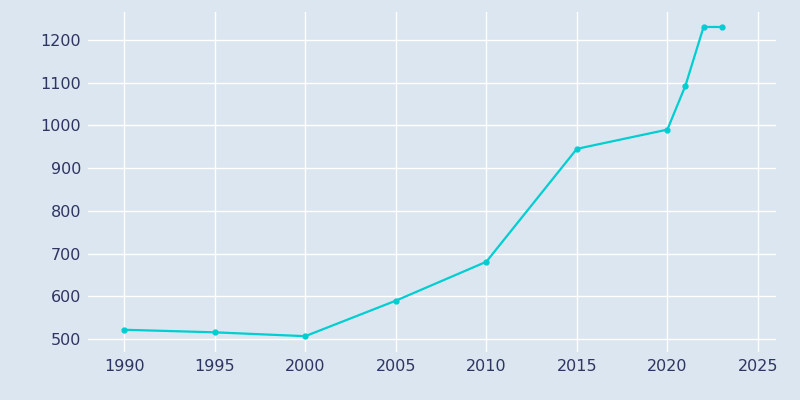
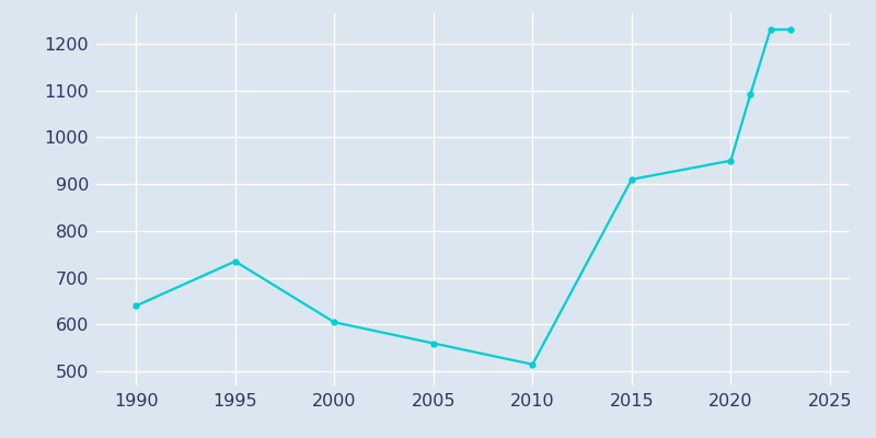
1990: 522 -> 640
1995: 516 -> 735
2000: 507 -> 605
2005: 590 -> 560
2010: 681 -> 515
2015: 945 -> 910
2020: 990 -> 950
